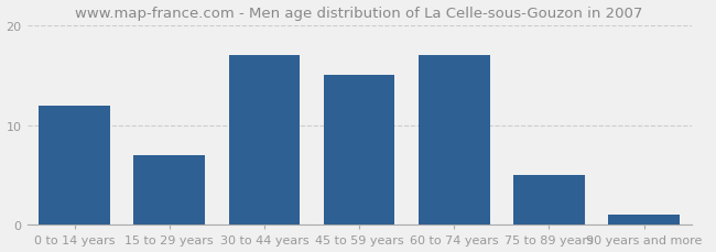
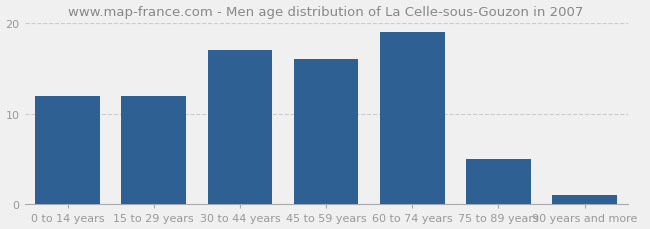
15 to 29 years: 7 -> 12
45 to 59 years: 15 -> 16
60 to 74 years: 17 -> 19
